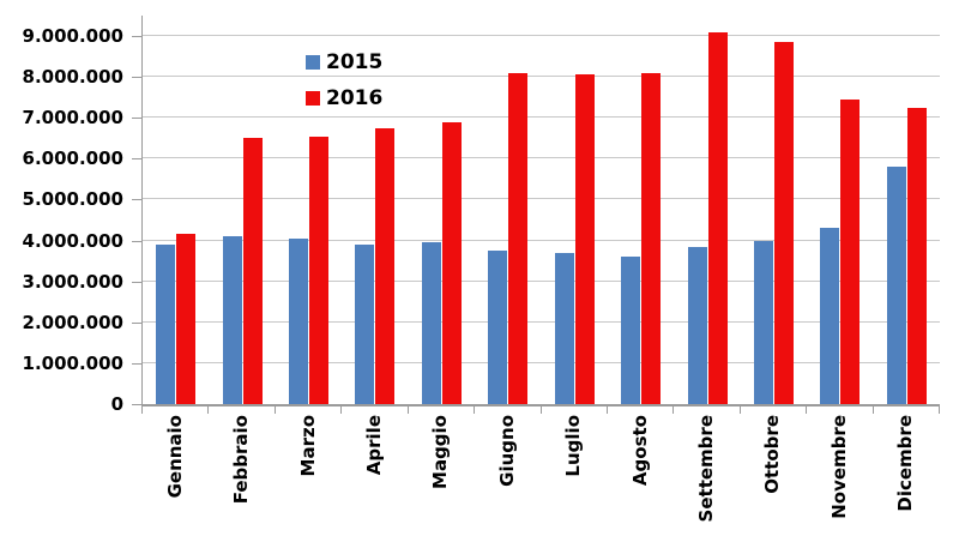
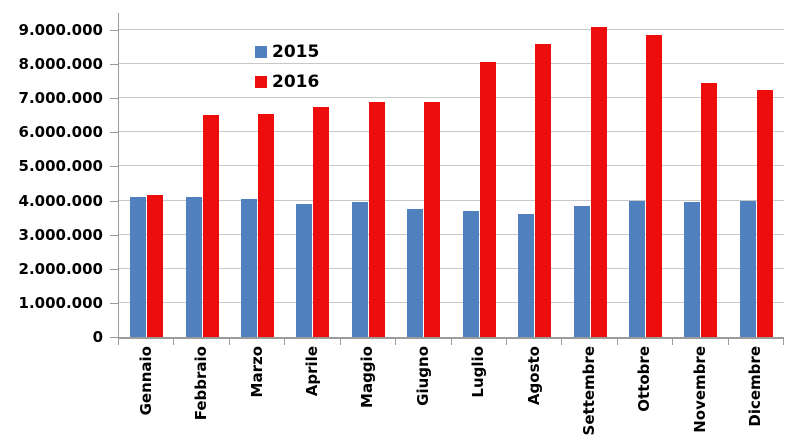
2015/Gennaio: 3900000 -> 4100000
2016/Giugno: 8100000 -> 6900000
2016/Agosto: 8100000 -> 8600000
2015/Novembre: 4300000 -> 4000000
2015/Dicembre: 5800000 -> 4000000
